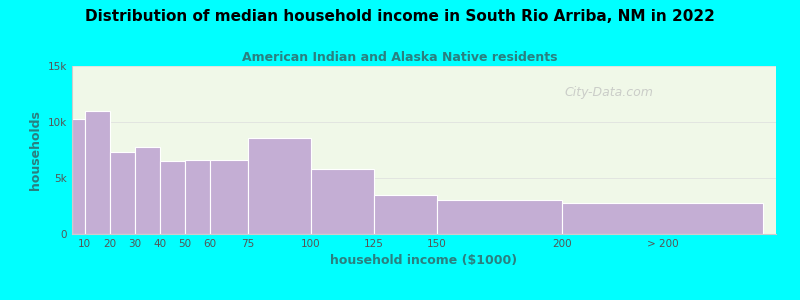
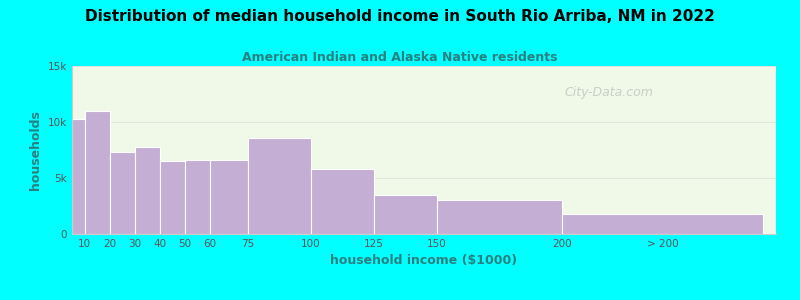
> 200: 2.8k -> 1.8k
